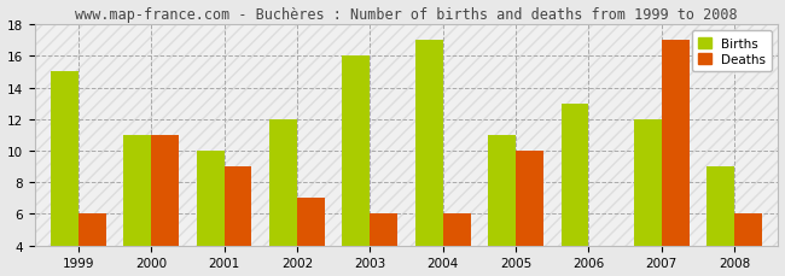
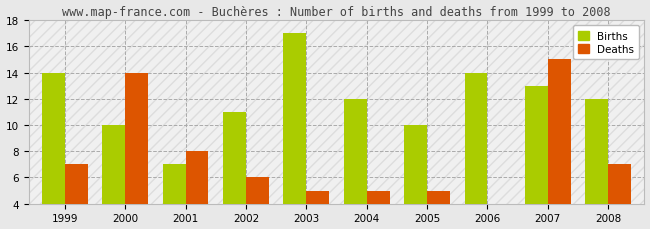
Births/1999: 15 -> 14
Deaths/1999: 6 -> 7
Births/2000: 11 -> 10
Deaths/2000: 11 -> 14
Births/2001: 10 -> 7
Deaths/2001: 9 -> 8
Births/2002: 12 -> 11
Deaths/2002: 7 -> 6
Births/2003: 16 -> 17
Deaths/2003: 6 -> 5
Births/2004: 17 -> 12
Deaths/2004: 6 -> 5
Births/2005: 11 -> 10
Deaths/2005: 10 -> 5
Births/2006: 13 -> 14
Births/2007: 12 -> 13
Deaths/2007: 17 -> 15
Births/2008: 9 -> 12
Deaths/2008: 6 -> 7
